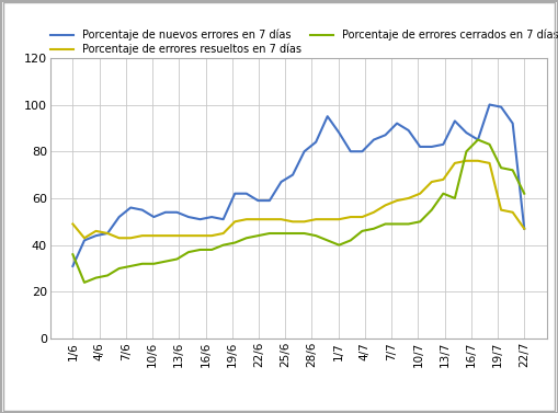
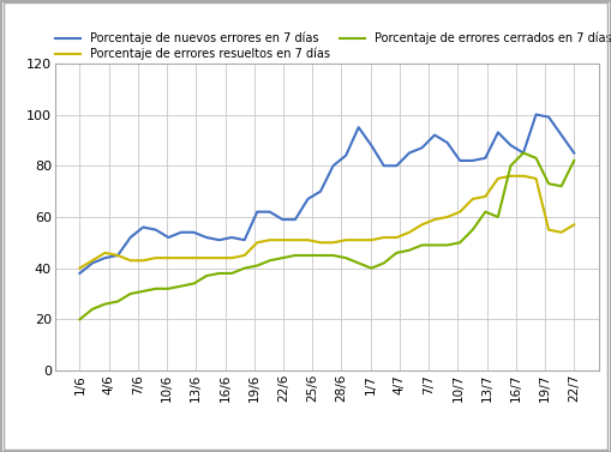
Porcentaje de nuevos errores en 7 días/1/6: 31 -> 38
Porcentaje de errores resueltos en 7 días/1/6: 49 -> 40
Porcentaje de errores cerrados en 7 días/1/6: 36 -> 20
Porcentaje de nuevos errores en 7 días/22/7: 47 -> 85
Porcentaje de errores resueltos en 7 días/22/7: 47 -> 57
Porcentaje de errores cerrados en 7 días/22/7: 62 -> 82
